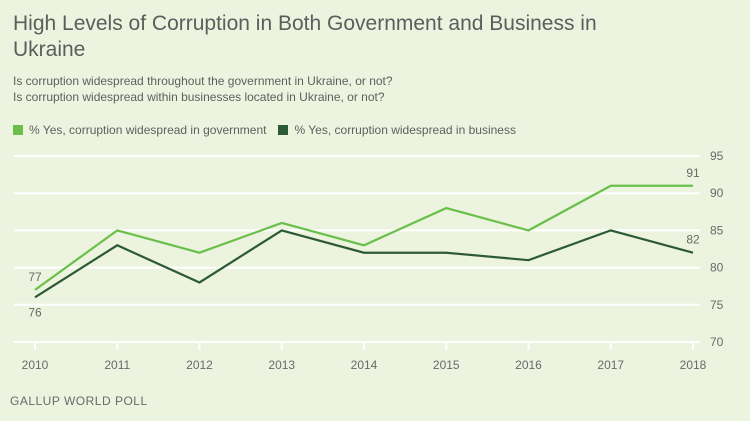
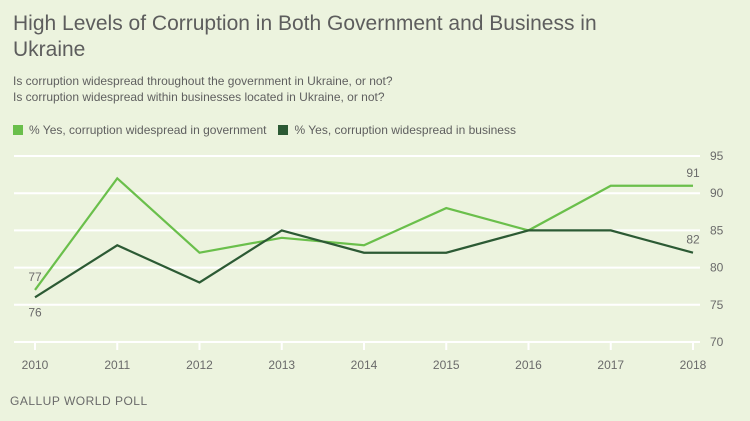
% Yes, corruption widespread in government/2011: 85 -> 92
% Yes, corruption widespread in government/2013: 86 -> 84
% Yes, corruption widespread in business/2016: 81 -> 85
